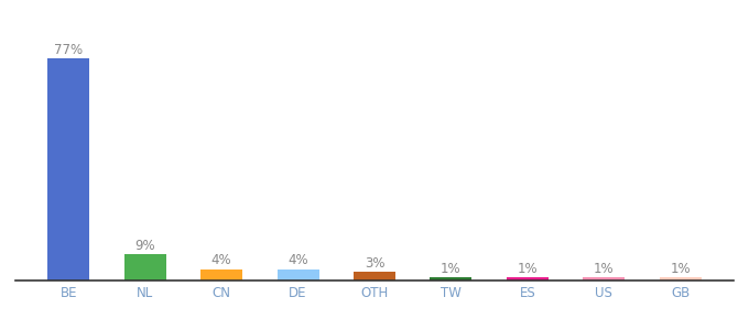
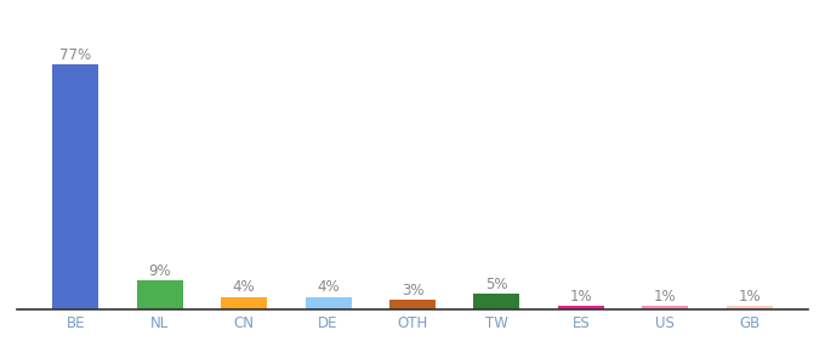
TW: 1% -> 5%
